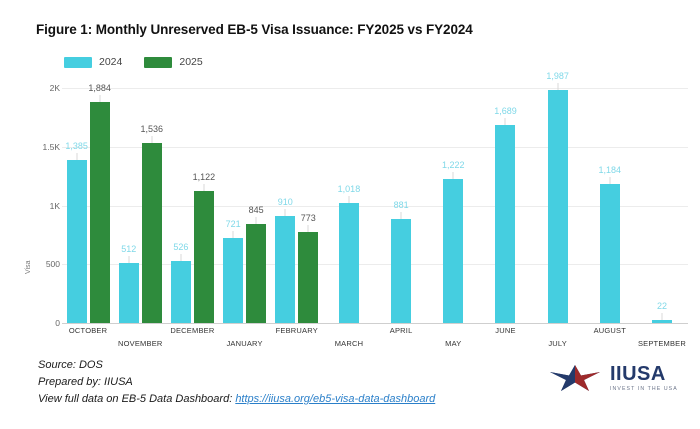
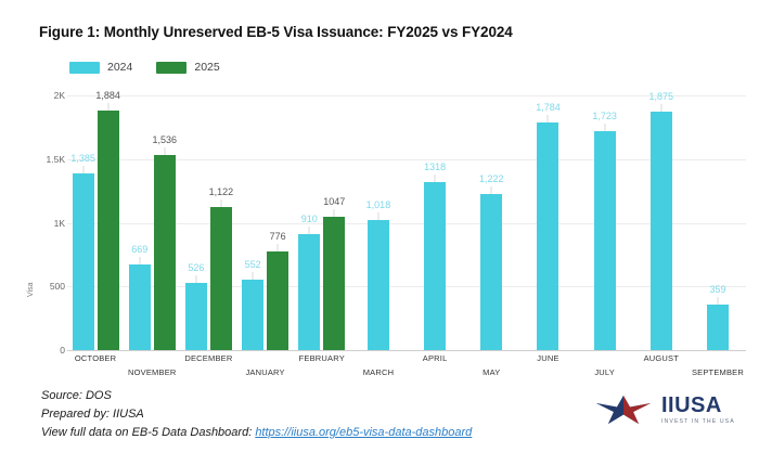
2024/NOVEMBER: 512 -> 669
2024/JANUARY: 721 -> 552
2025/JANUARY: 845 -> 776
2025/FEBRUARY: 773 -> 1047
2024/APRIL: 881 -> 1318
2024/JUNE: 1,689 -> 1,784
2024/JULY: 1,987 -> 1,723
2024/AUGUST: 1,184 -> 1,875
2024/SEPTEMBER: 22 -> 359
